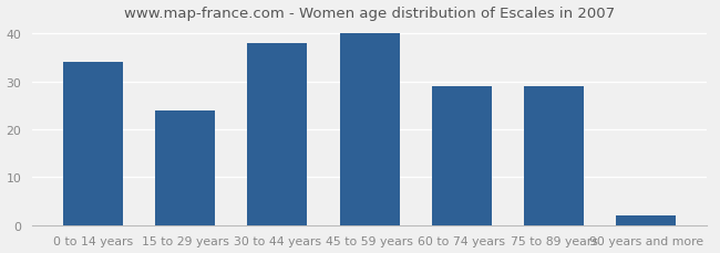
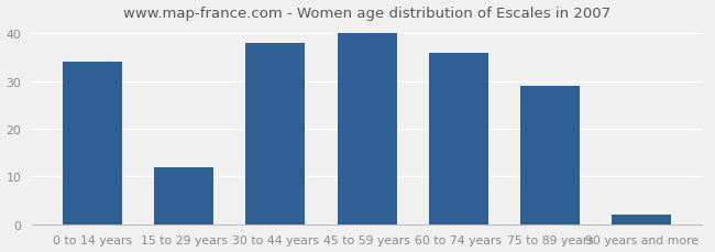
15 to 29 years: 24 -> 12
60 to 74 years: 29 -> 36
